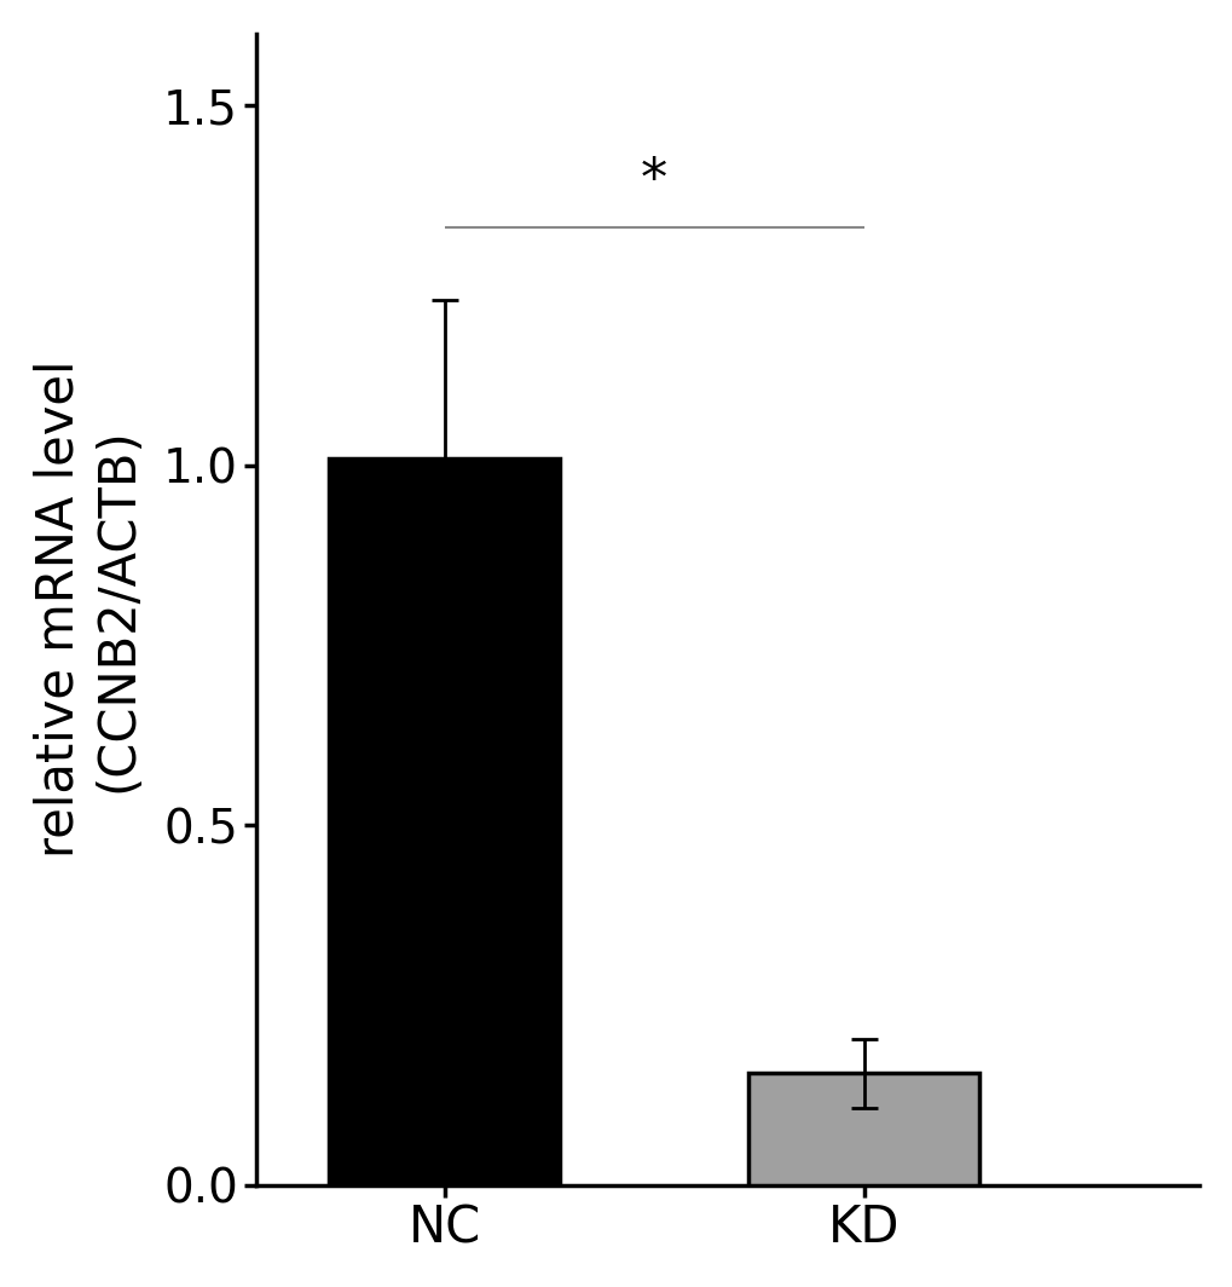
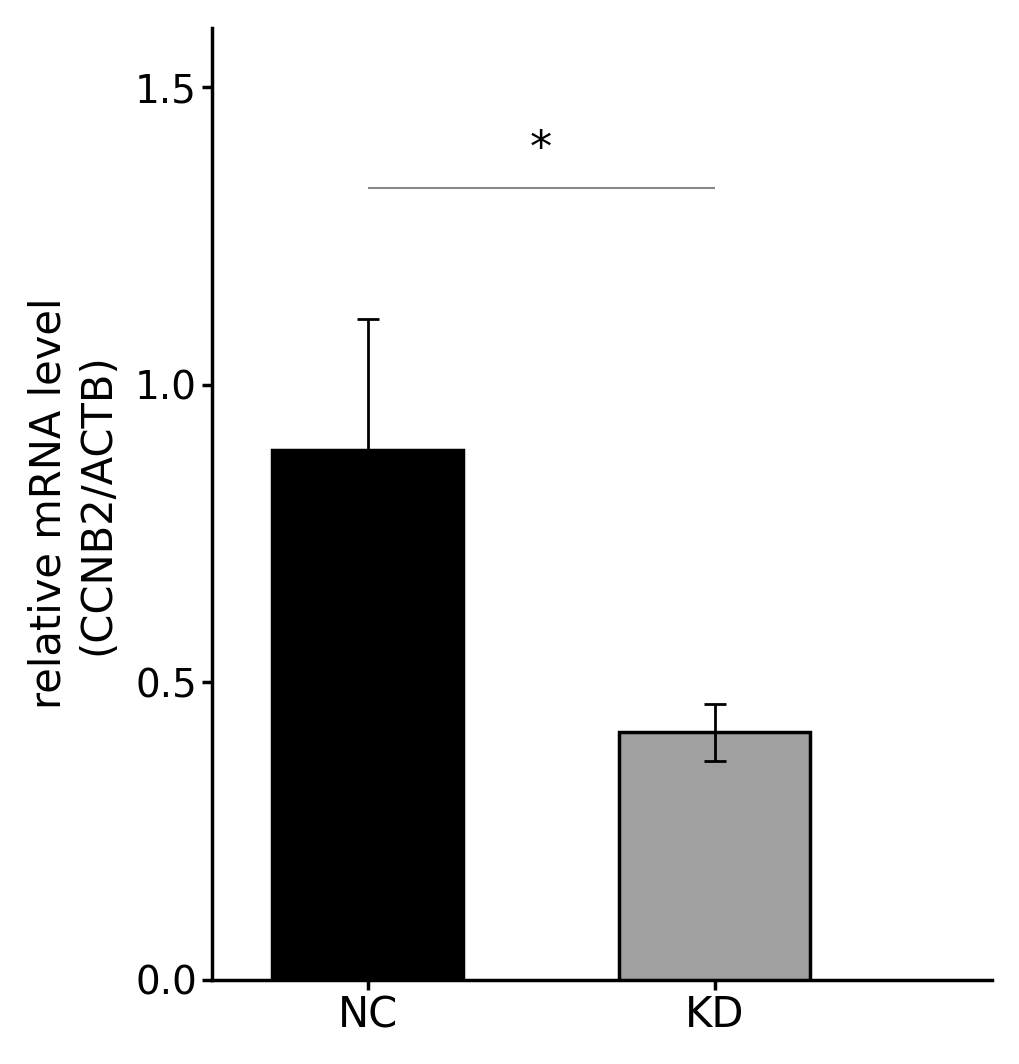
NC: 1.010 -> 0.890
KD: 0.155 -> 0.416
